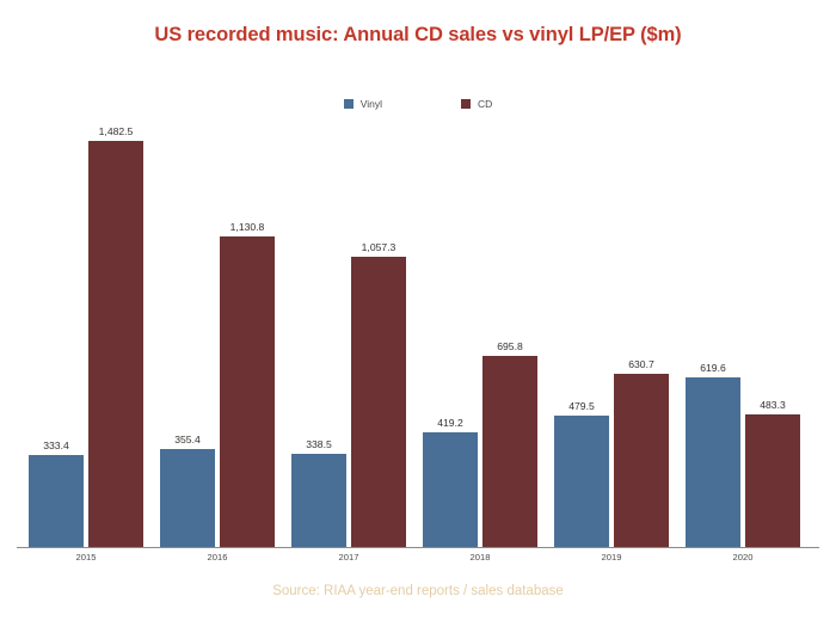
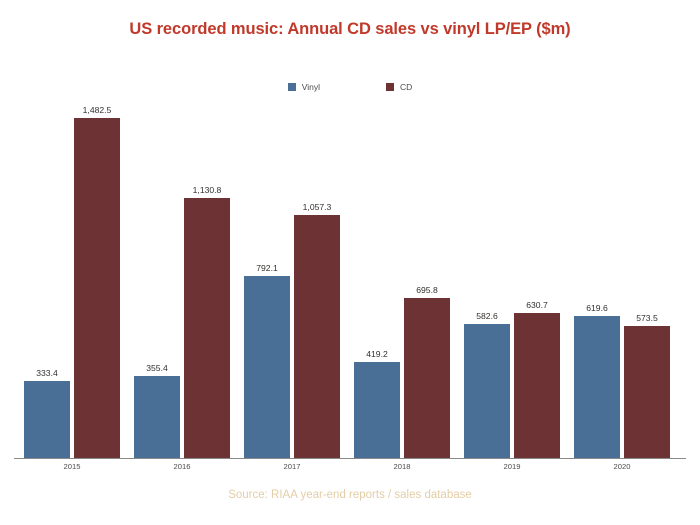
Vinyl/2017: 338.5 -> 792.1
Vinyl/2019: 479.5 -> 582.6
CD/2020: 483.3 -> 573.5
